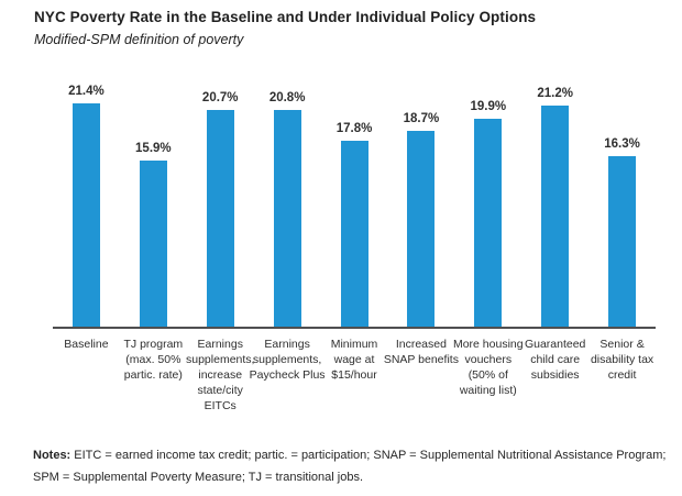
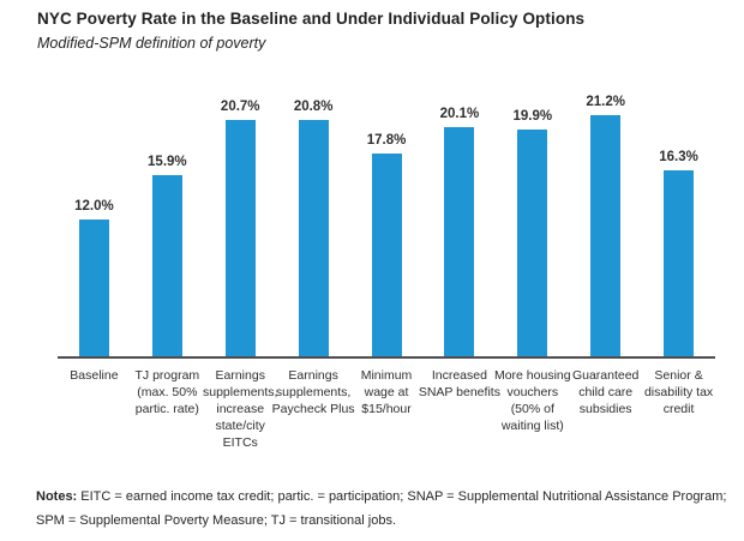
Baseline: 21.4% -> 12.0%
Increased SNAP benefits: 18.7% -> 20.1%
